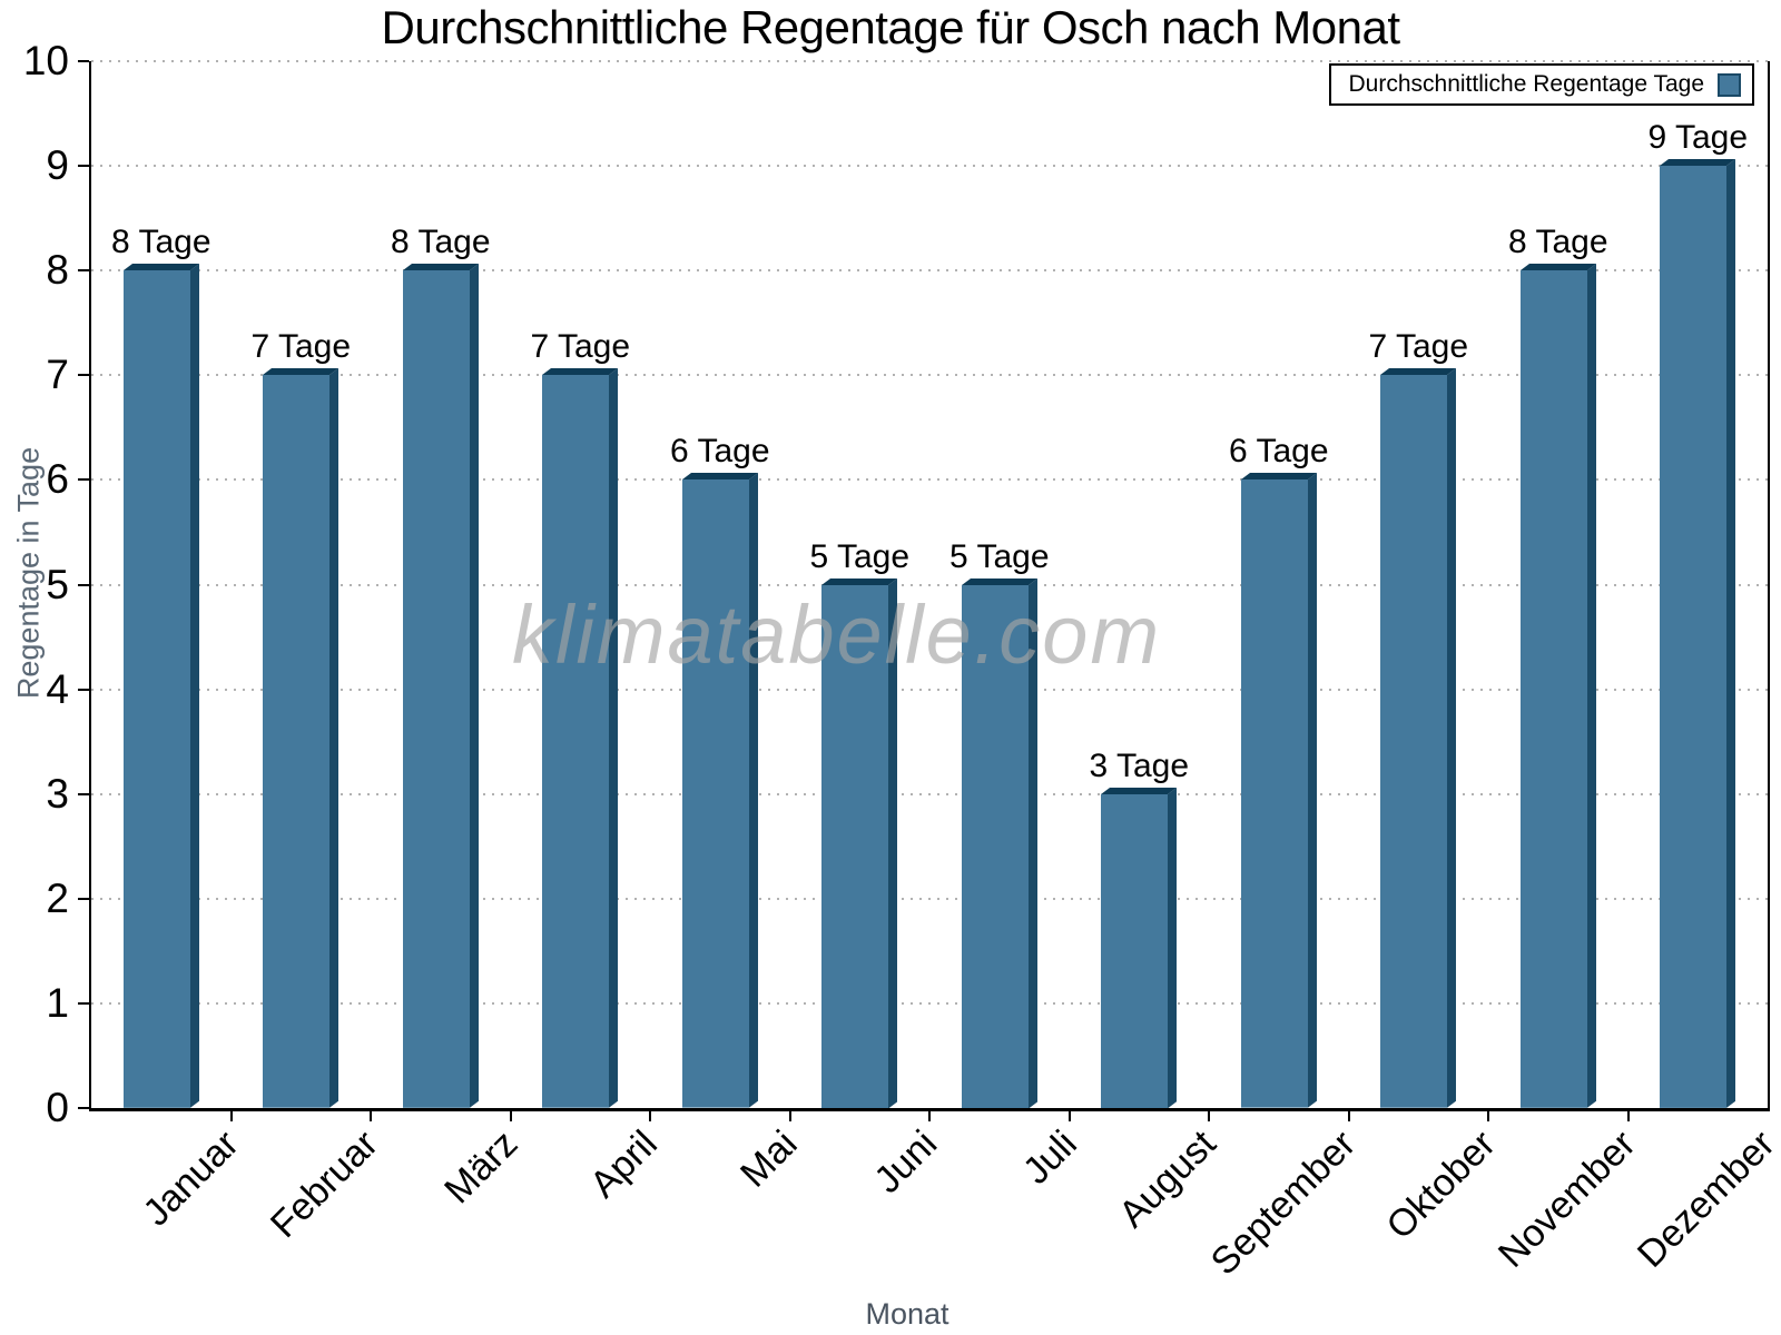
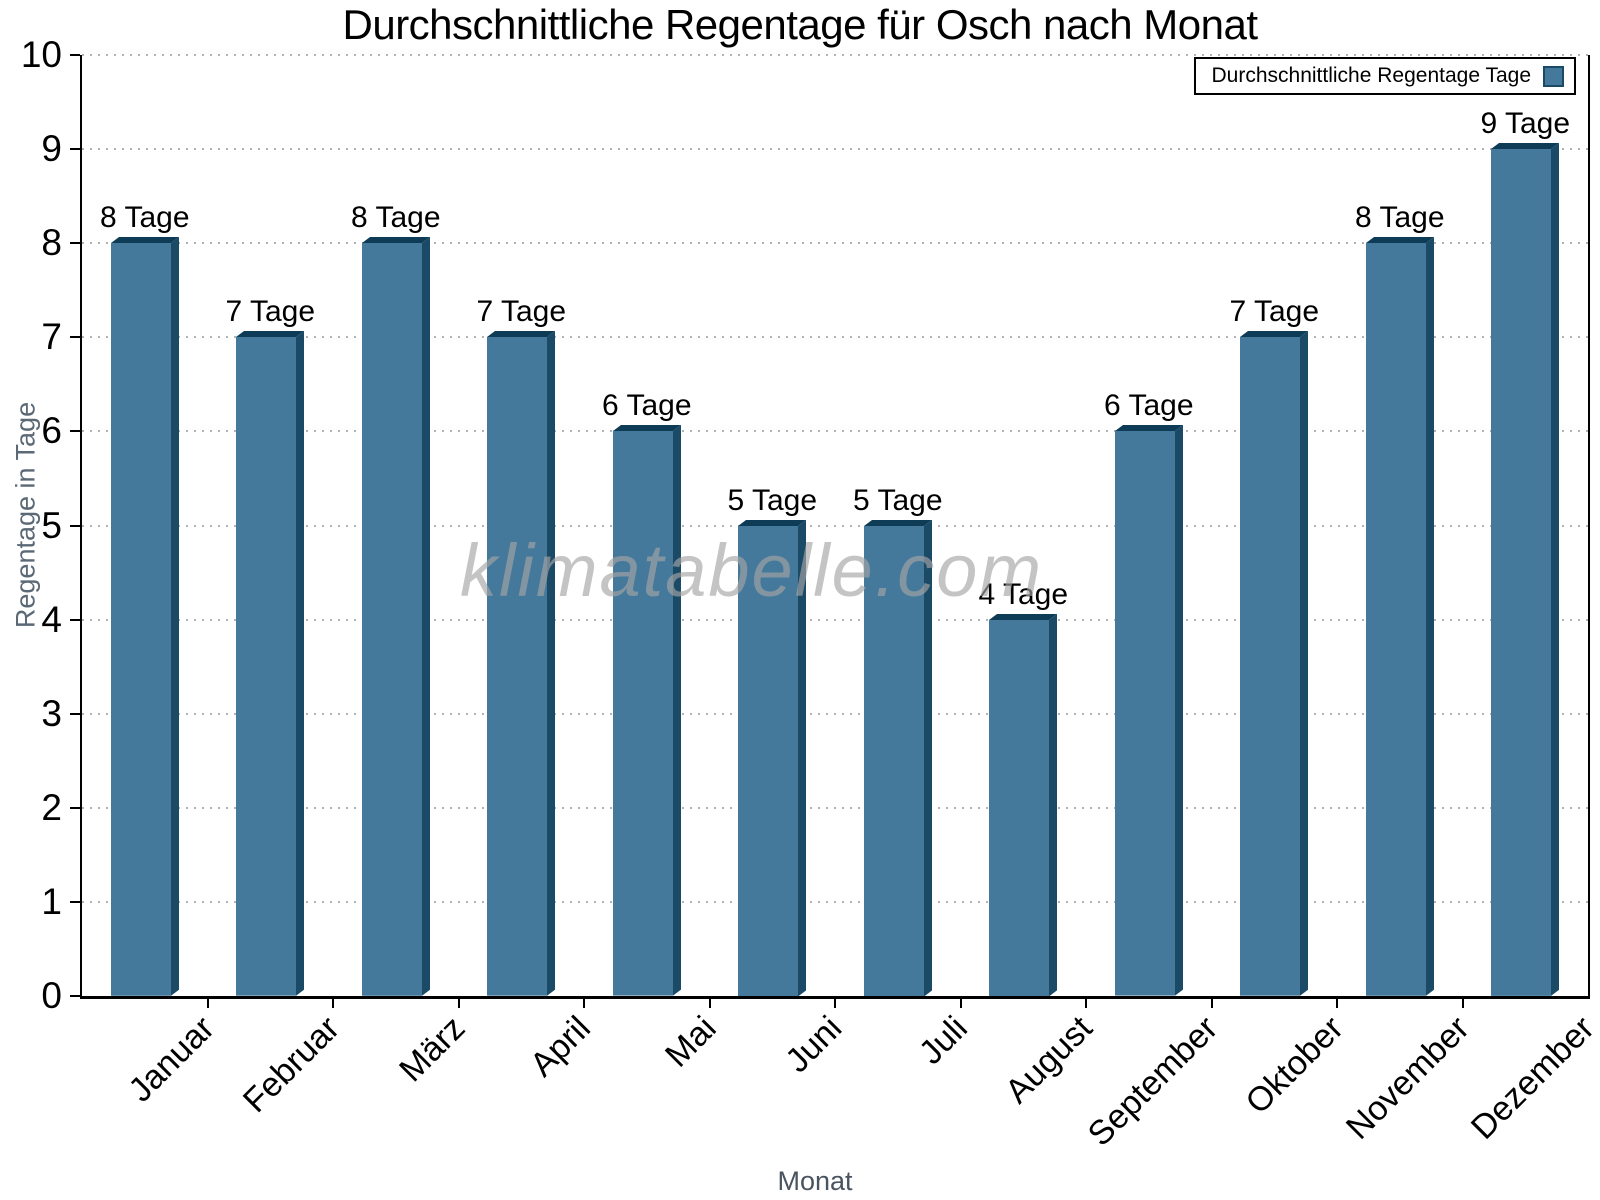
August: 3 -> 4
